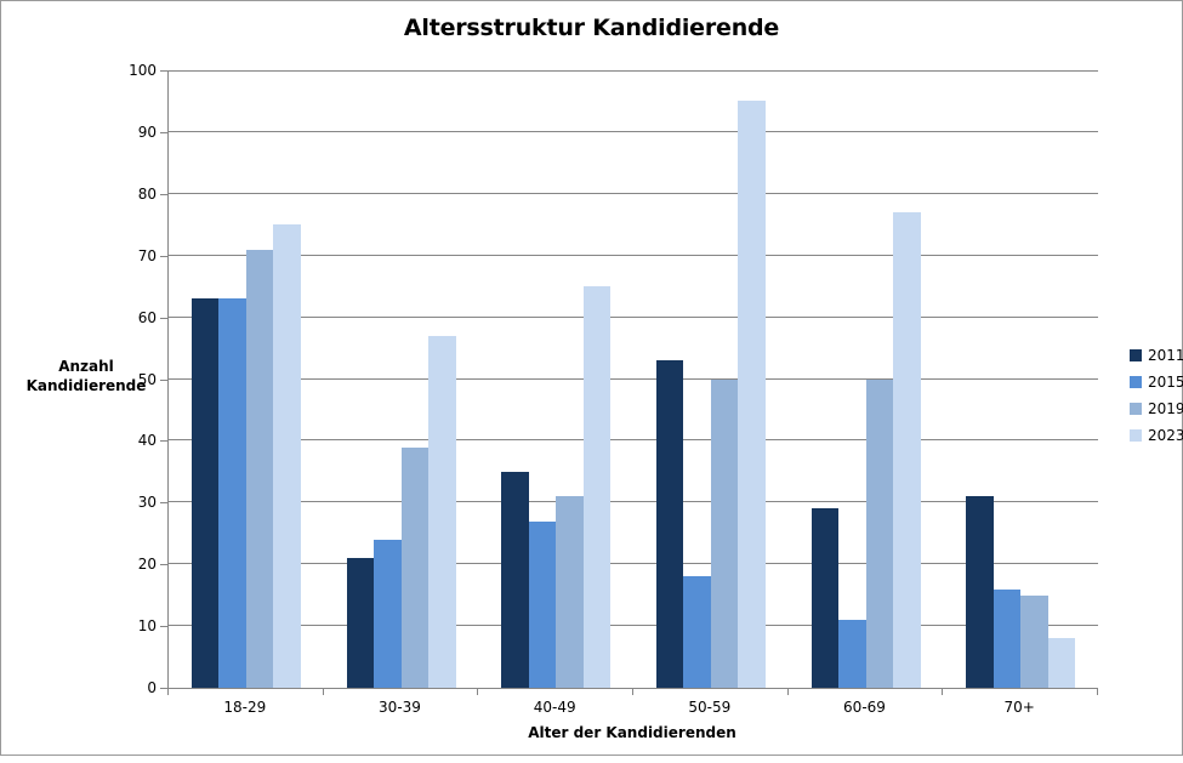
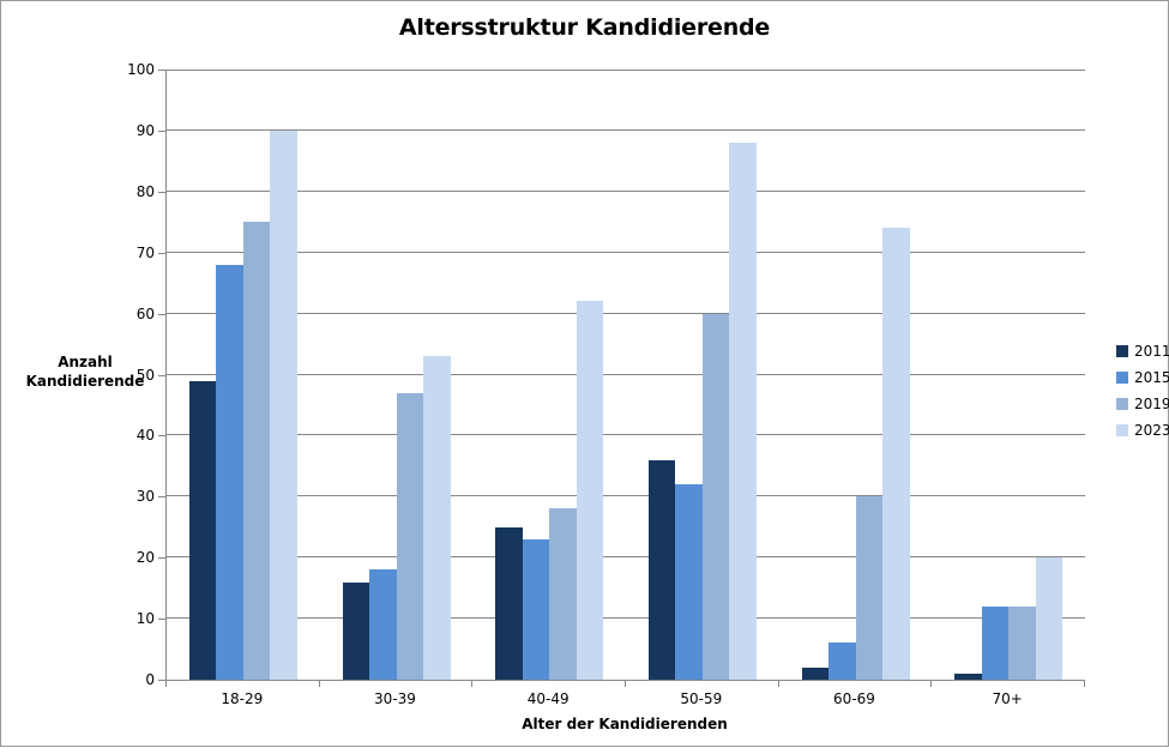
2011/18-29: 63 -> 49
2015/18-29: 63 -> 68
2019/18-29: 71 -> 75
2023/18-29: 75 -> 90
2011/30-39: 21 -> 16
2015/30-39: 24 -> 18
2019/30-39: 39 -> 47
2023/30-39: 57 -> 53
2011/40-49: 35 -> 25
2015/40-49: 27 -> 23
2019/40-49: 31 -> 28
2023/40-49: 65 -> 62
2011/50-59: 53 -> 36
2015/50-59: 18 -> 32
2019/50-59: 50 -> 60
2023/50-59: 95 -> 88
2011/60-69: 29 -> 2
2015/60-69: 11 -> 6
2019/60-69: 50 -> 30
2023/60-69: 77 -> 74
2011/70+: 31 -> 1
2015/70+: 16 -> 12
2019/70+: 15 -> 12
2023/70+: 8 -> 20
